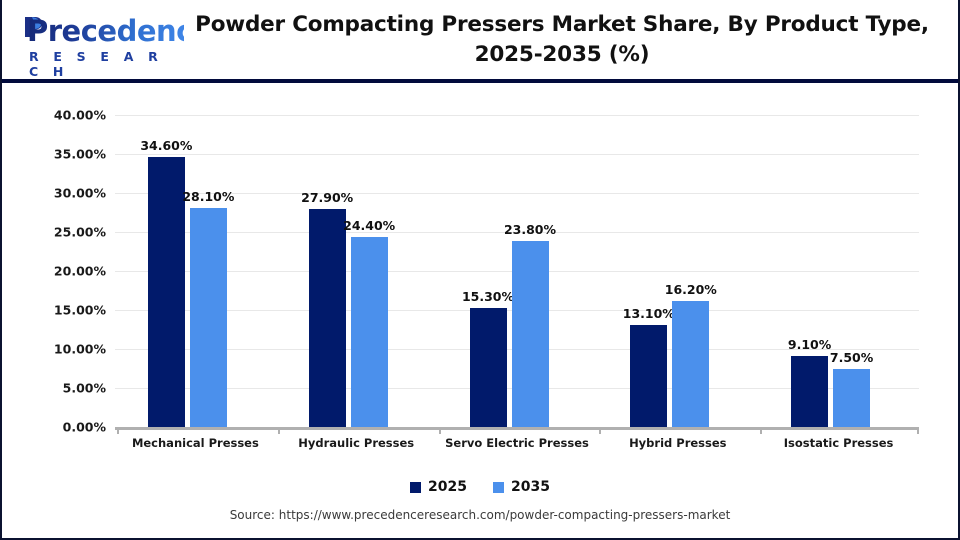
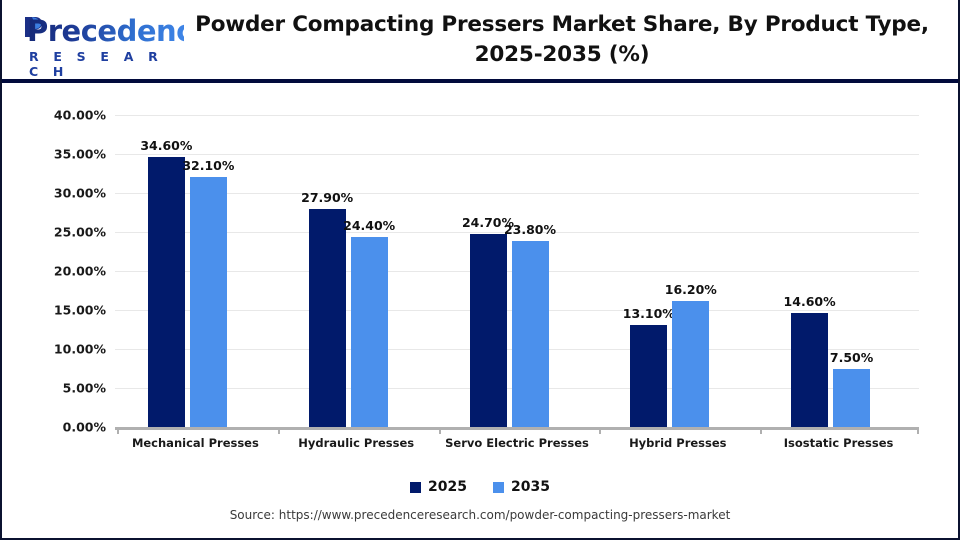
2035/Mechanical Presses: 28.10% -> 32.10%
2025/Servo Electric Presses: 15.30% -> 24.70%
2025/Isostatic Presses: 9.10% -> 14.60%
